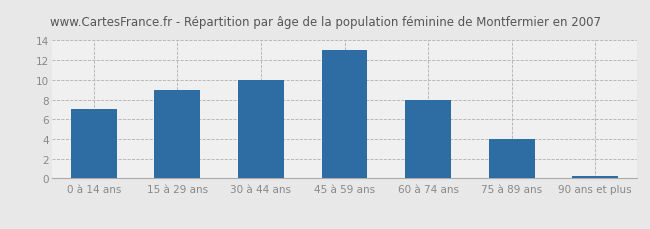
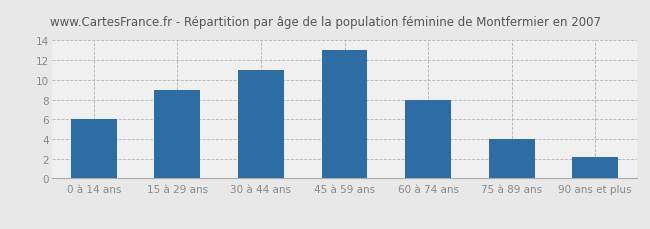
0 à 14 ans: 7.0 -> 6.0
30 à 44 ans: 10.0 -> 11.0
90 ans et plus: 0.2 -> 2.2
